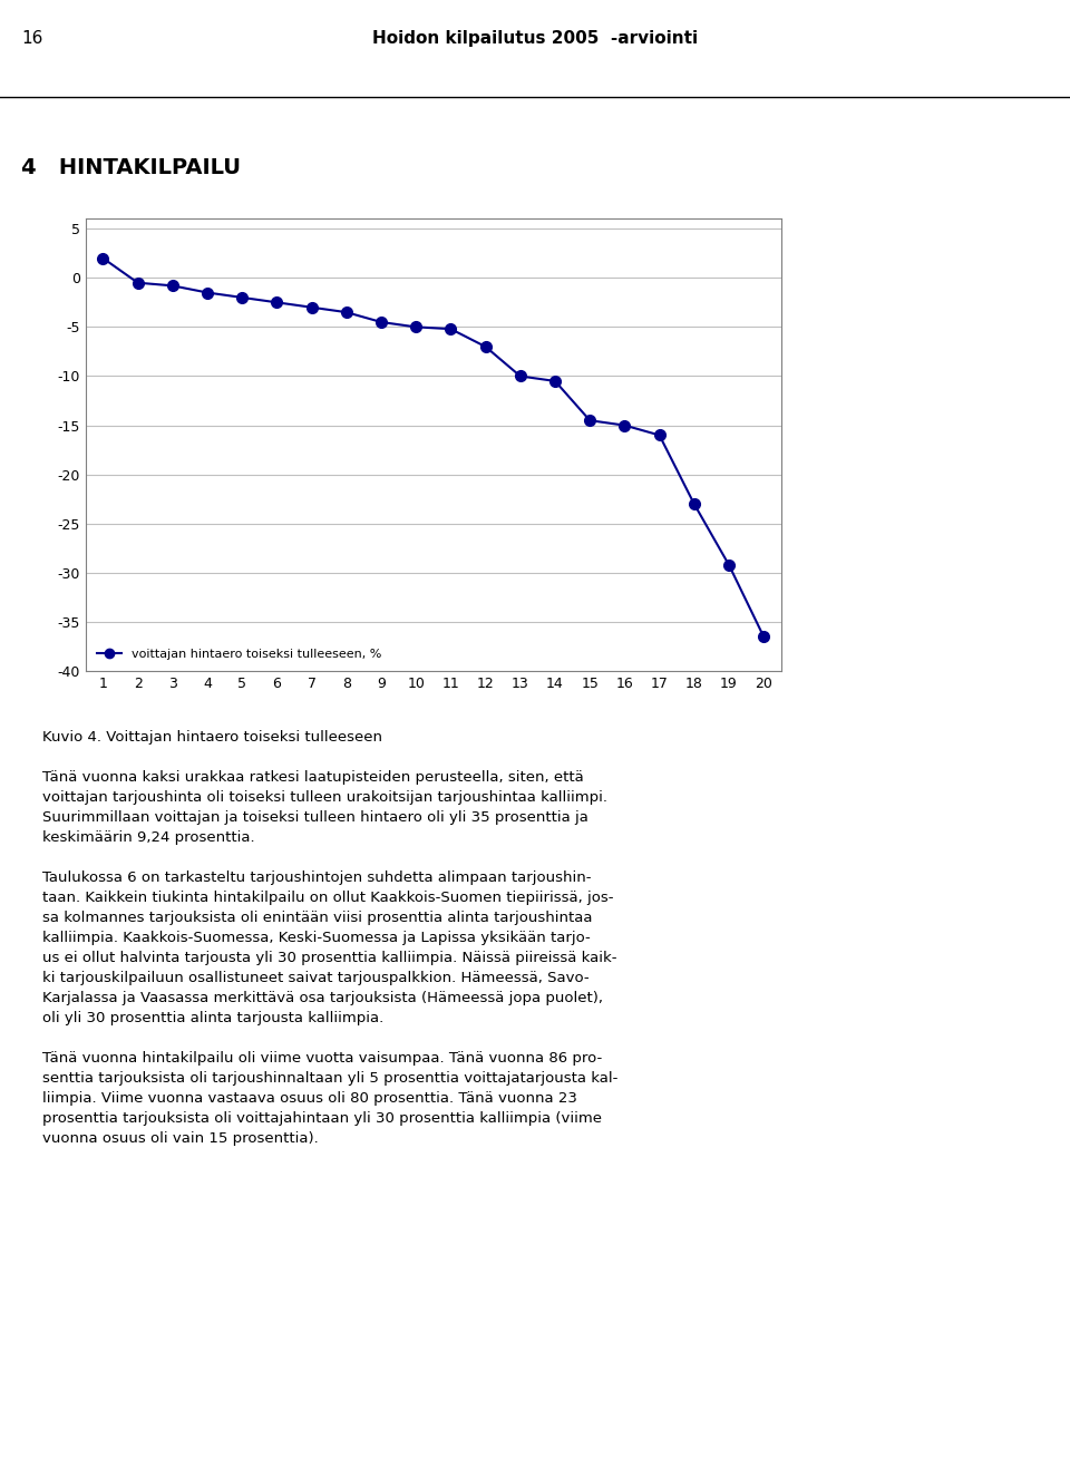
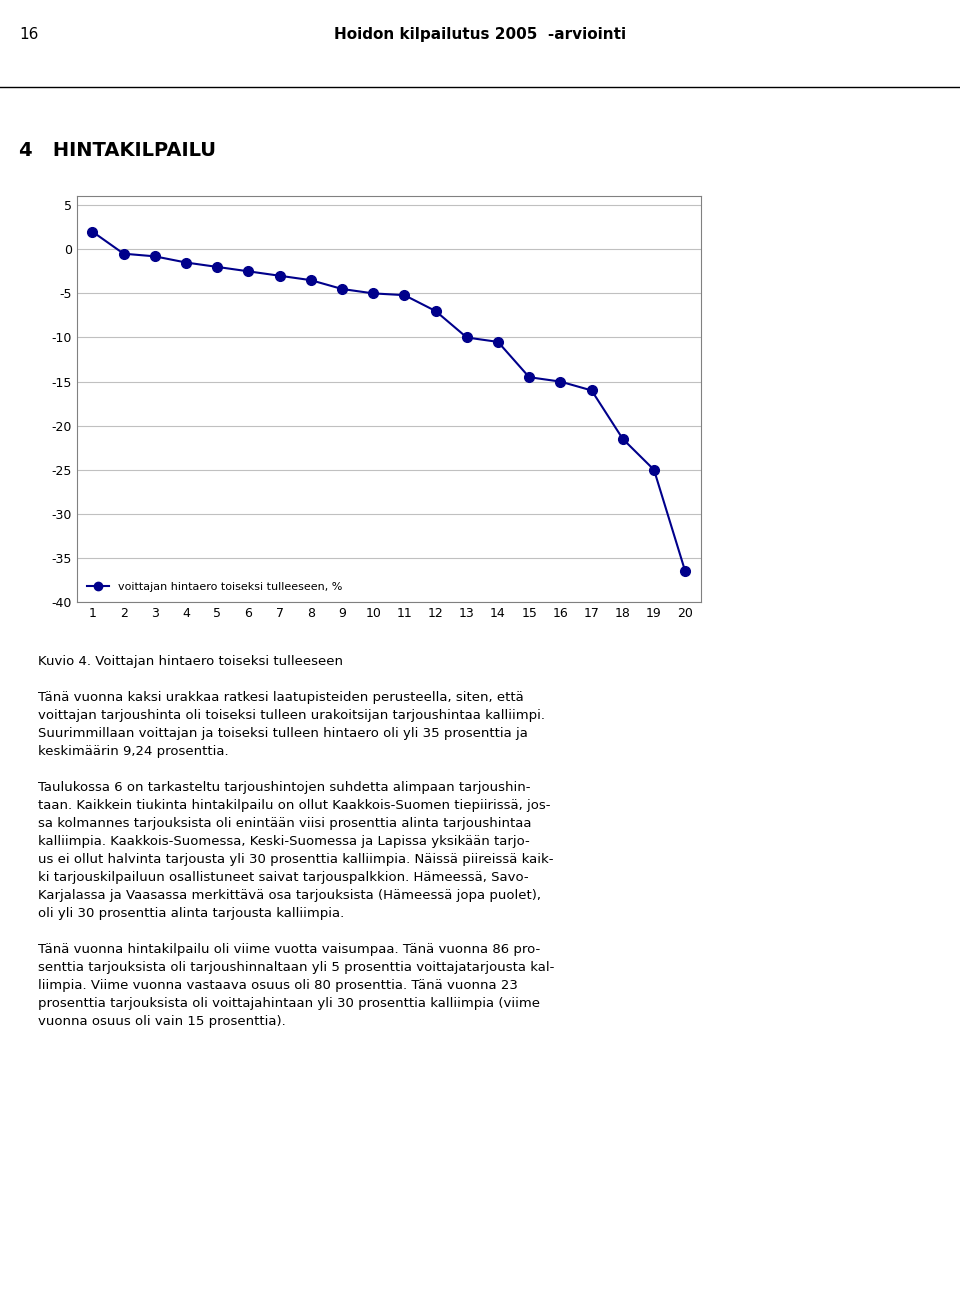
18: -23.0 -> -21.5
19: -29.2 -> -25.0
